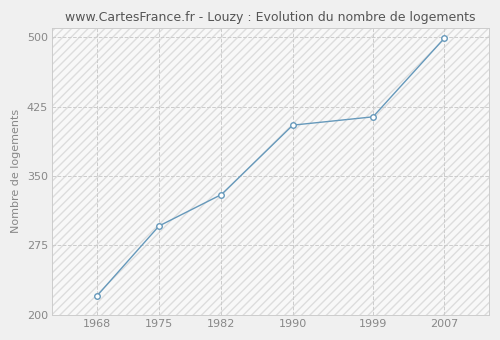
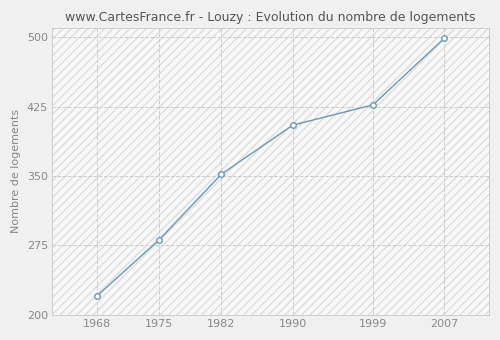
1975: 296 -> 281
1982: 330 -> 352
1999: 414 -> 427
